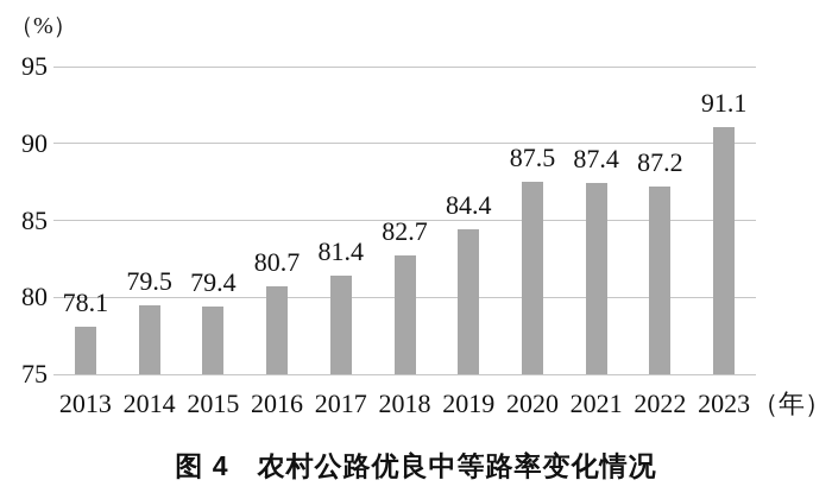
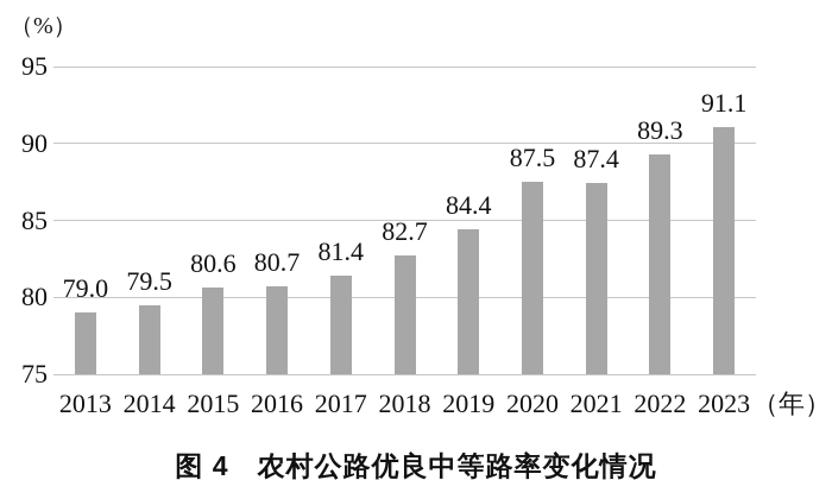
2013: 78.1 -> 79.0
2015: 79.4 -> 80.6
2022: 87.2 -> 89.3
